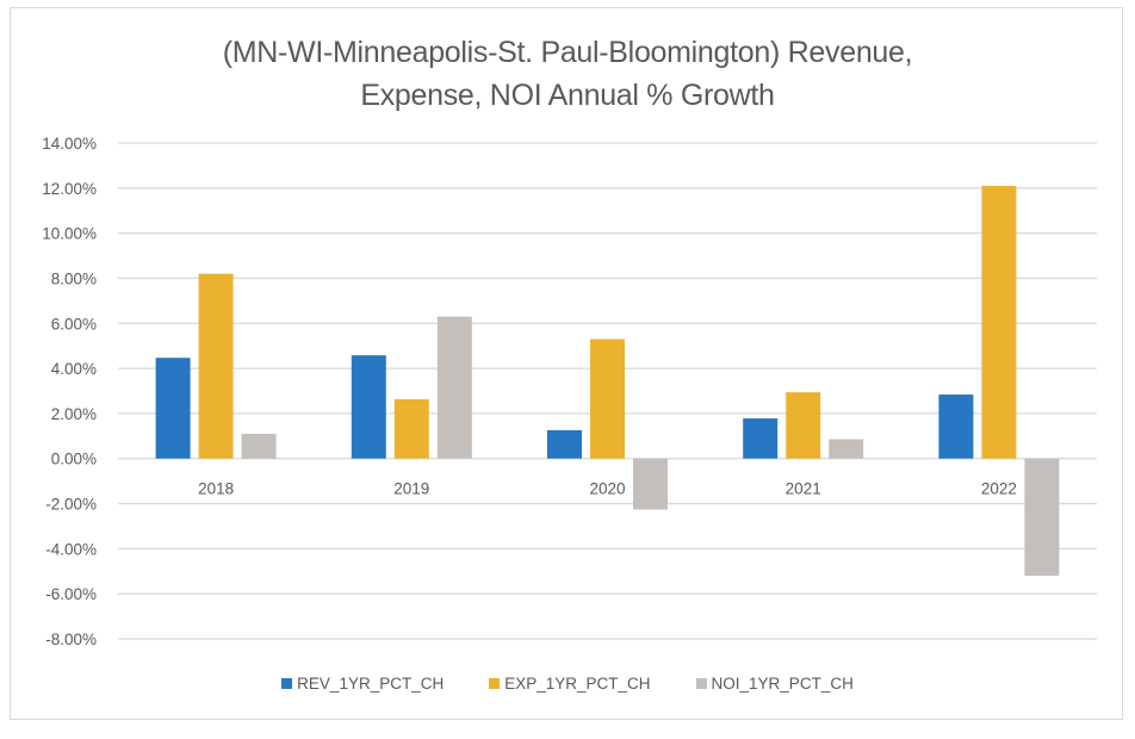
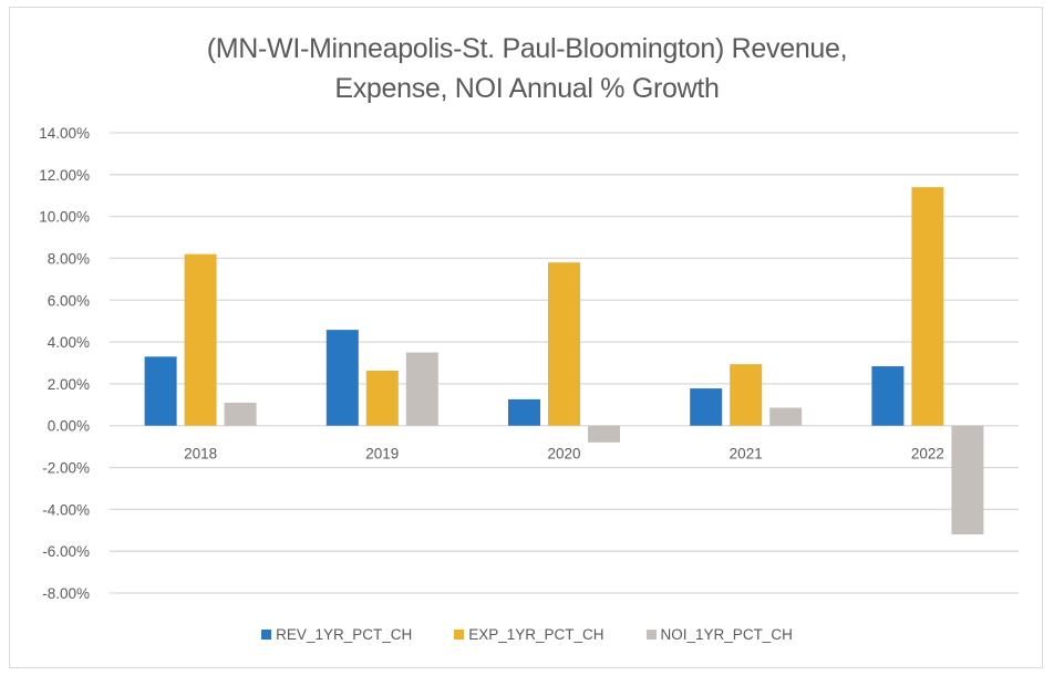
REV_1YR_PCT_CH/2018: 4.5% -> 3.3%
NOI_1YR_PCT_CH/2019: 6.3% -> 3.5%
EXP_1YR_PCT_CH/2020: 5.3% -> 7.8%
NOI_1YR_PCT_CH/2020: -2.3% -> -0.8%
EXP_1YR_PCT_CH/2022: 12.1% -> 11.4%
